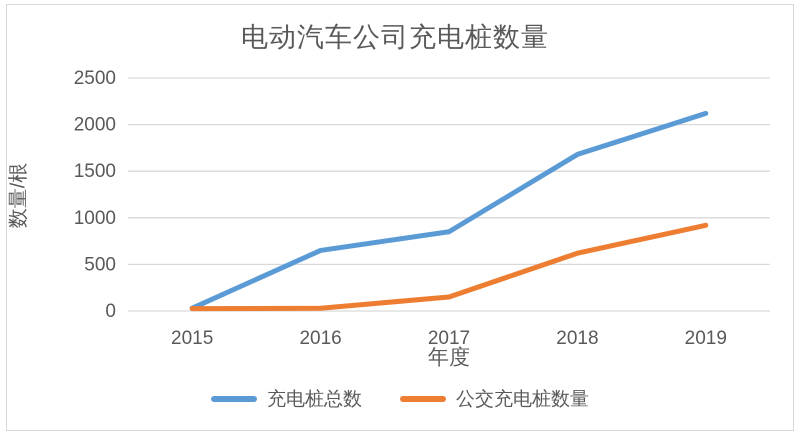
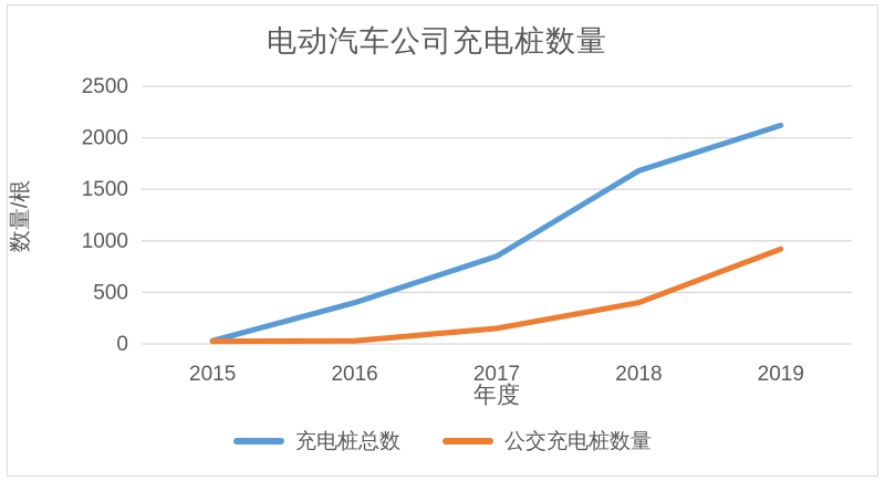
充电桩总数/2016: 600 -> 400
公交充电桩数量/2018: 600 -> 400
